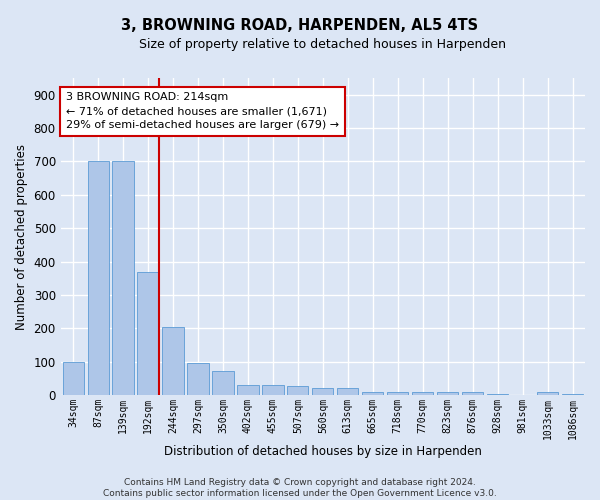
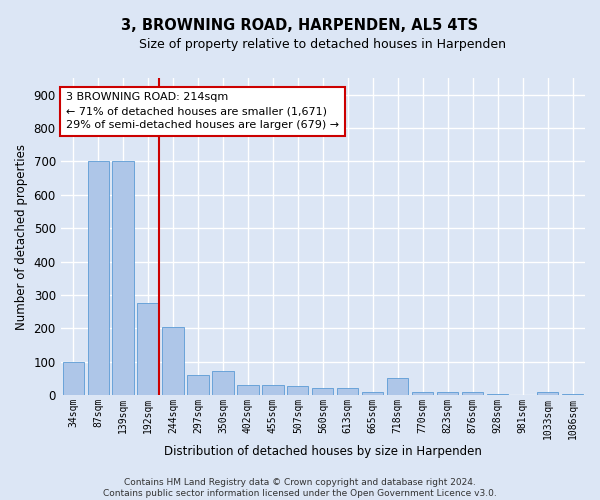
192sqm: 370 -> 275
297sqm: 95 -> 60
718sqm: 8 -> 50
